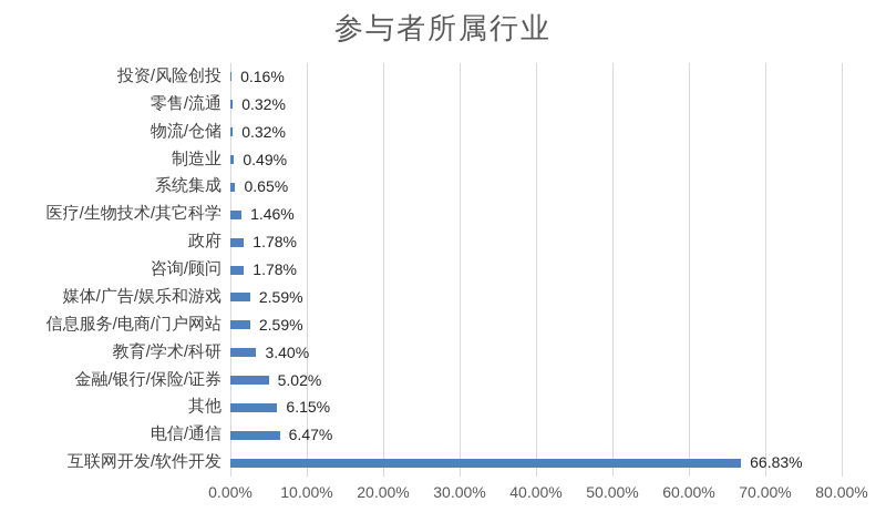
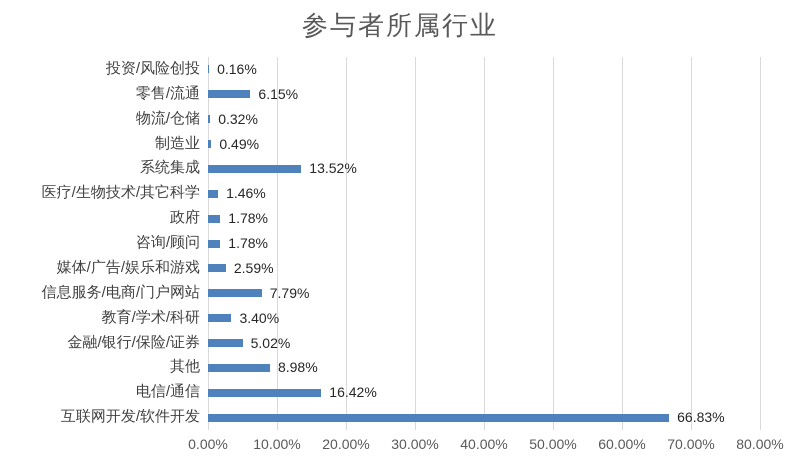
零售/流通: 0.32% -> 6.15%
系统集成: 0.65% -> 13.52%
信息服务/电商/门户网站: 2.59% -> 7.79%
其他: 6.15% -> 8.98%
电信/通信: 6.47% -> 16.42%
